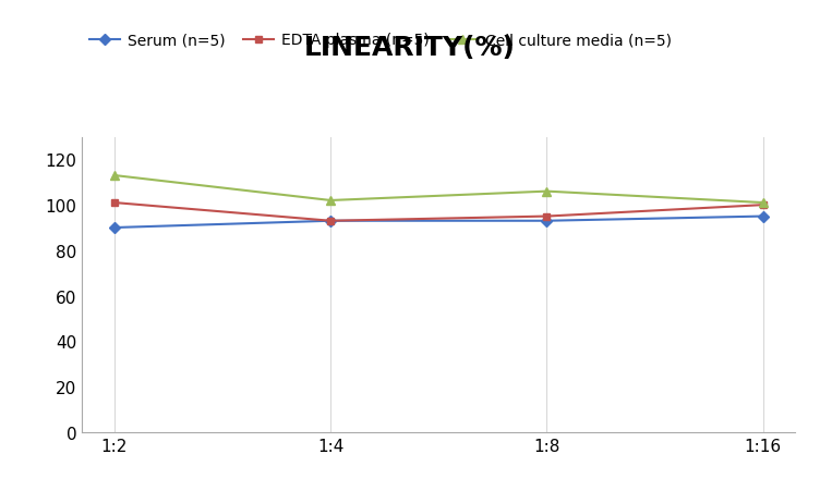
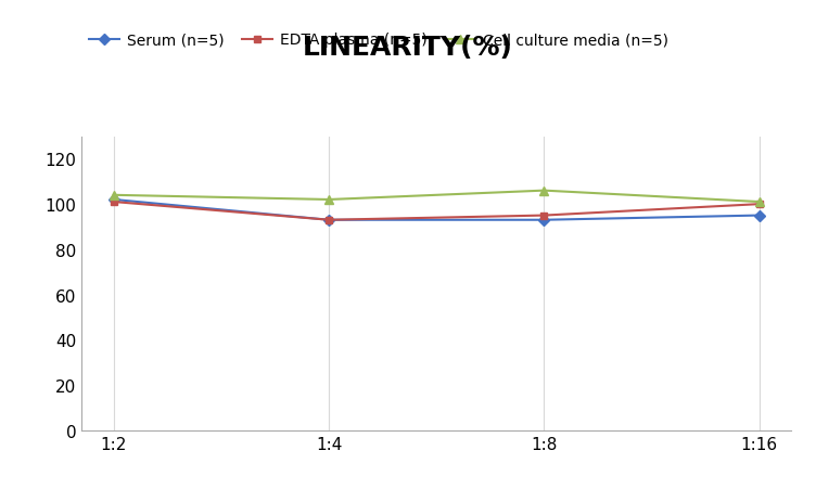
Serum (n=5)/1:2: 90 -> 102
Cell culture media (n=5)/1:2: 113 -> 104
